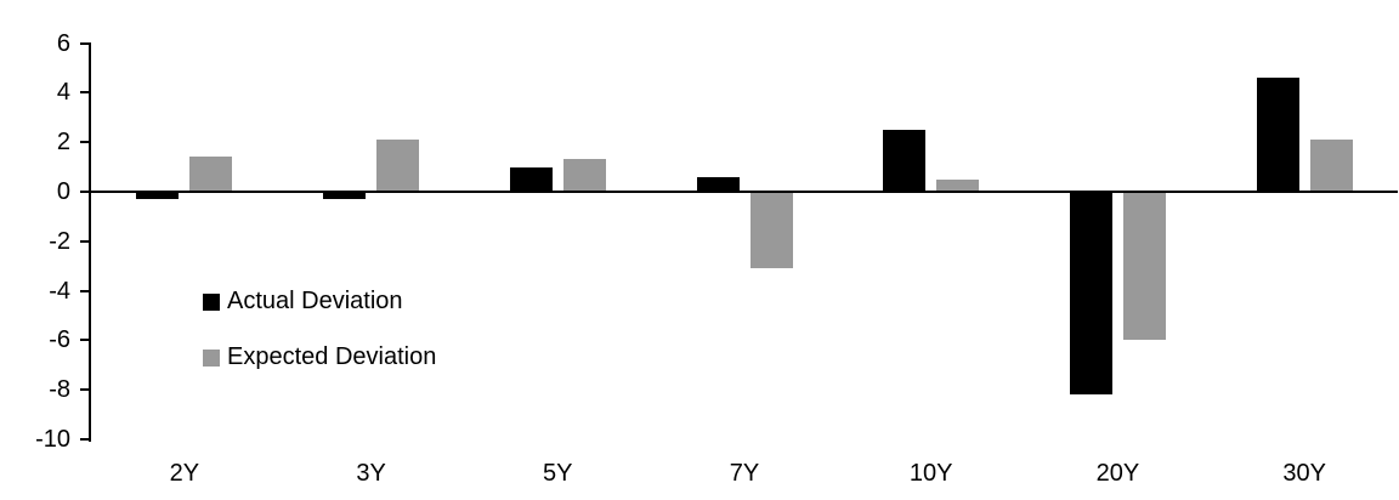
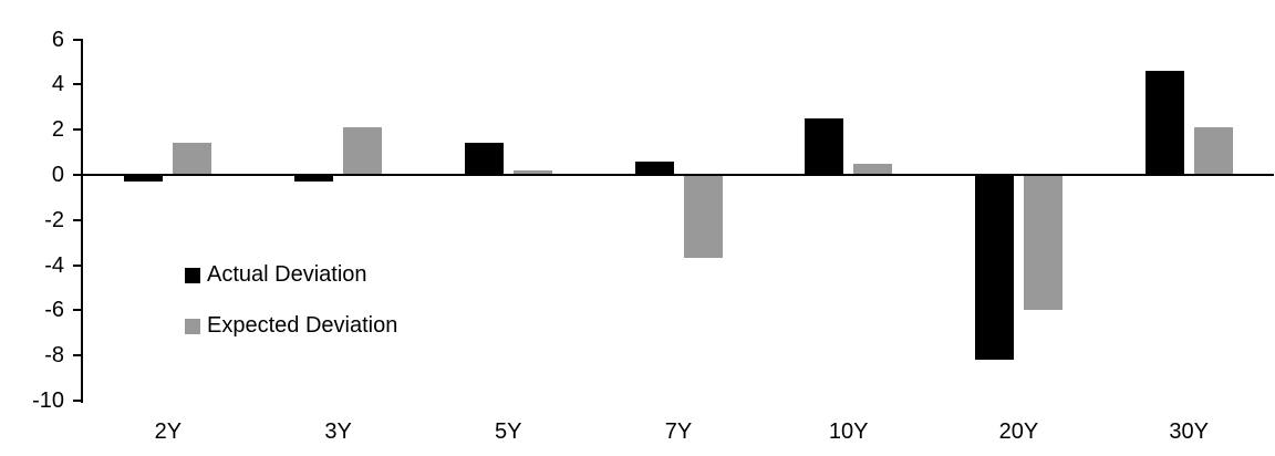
Actual Deviation/5Y: 1.0 -> 1.4
Expected Deviation/5Y: 1.3 -> 0.2
Expected Deviation/7Y: -3.1 -> -3.7
